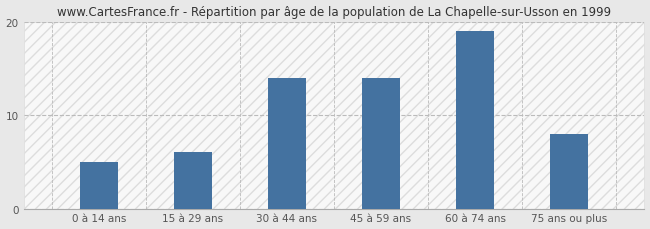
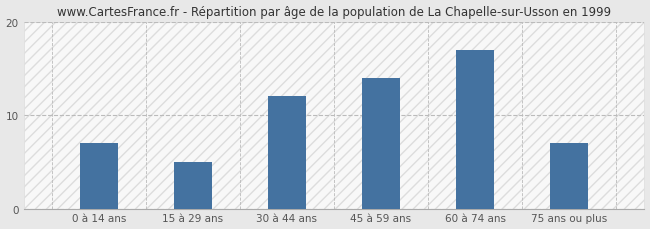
0 à 14 ans: 5 -> 7
15 à 29 ans: 6 -> 5
30 à 44 ans: 14 -> 12
60 à 74 ans: 19 -> 17
75 ans ou plus: 8 -> 7
